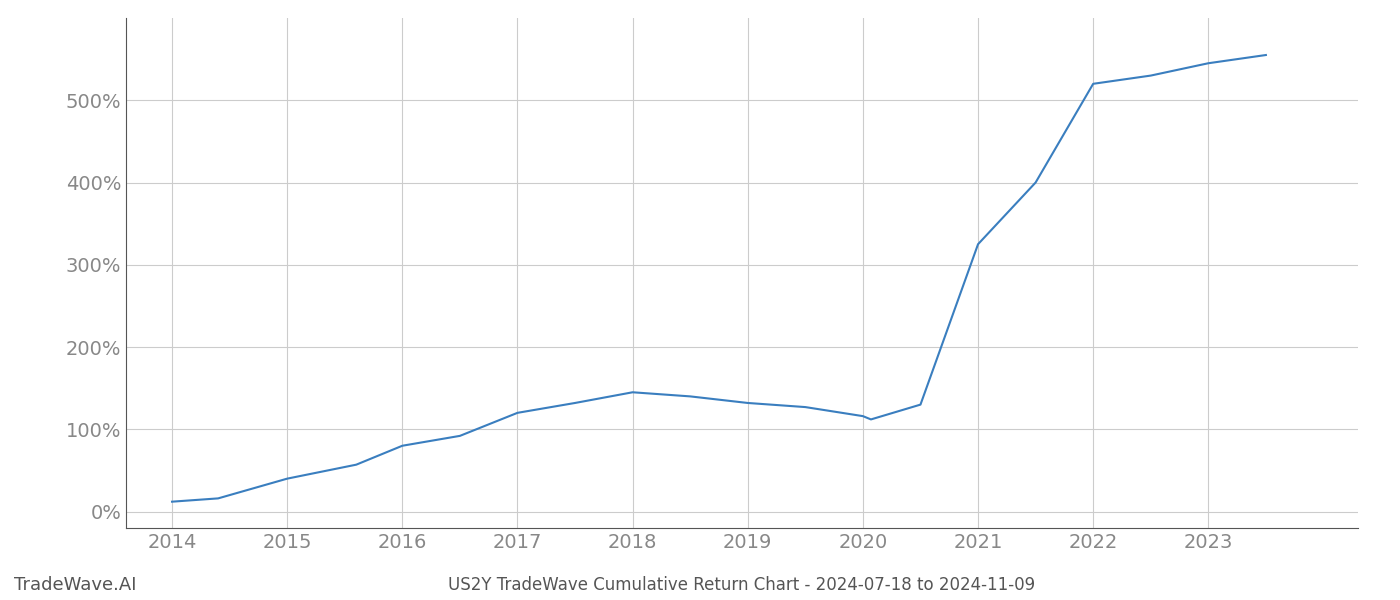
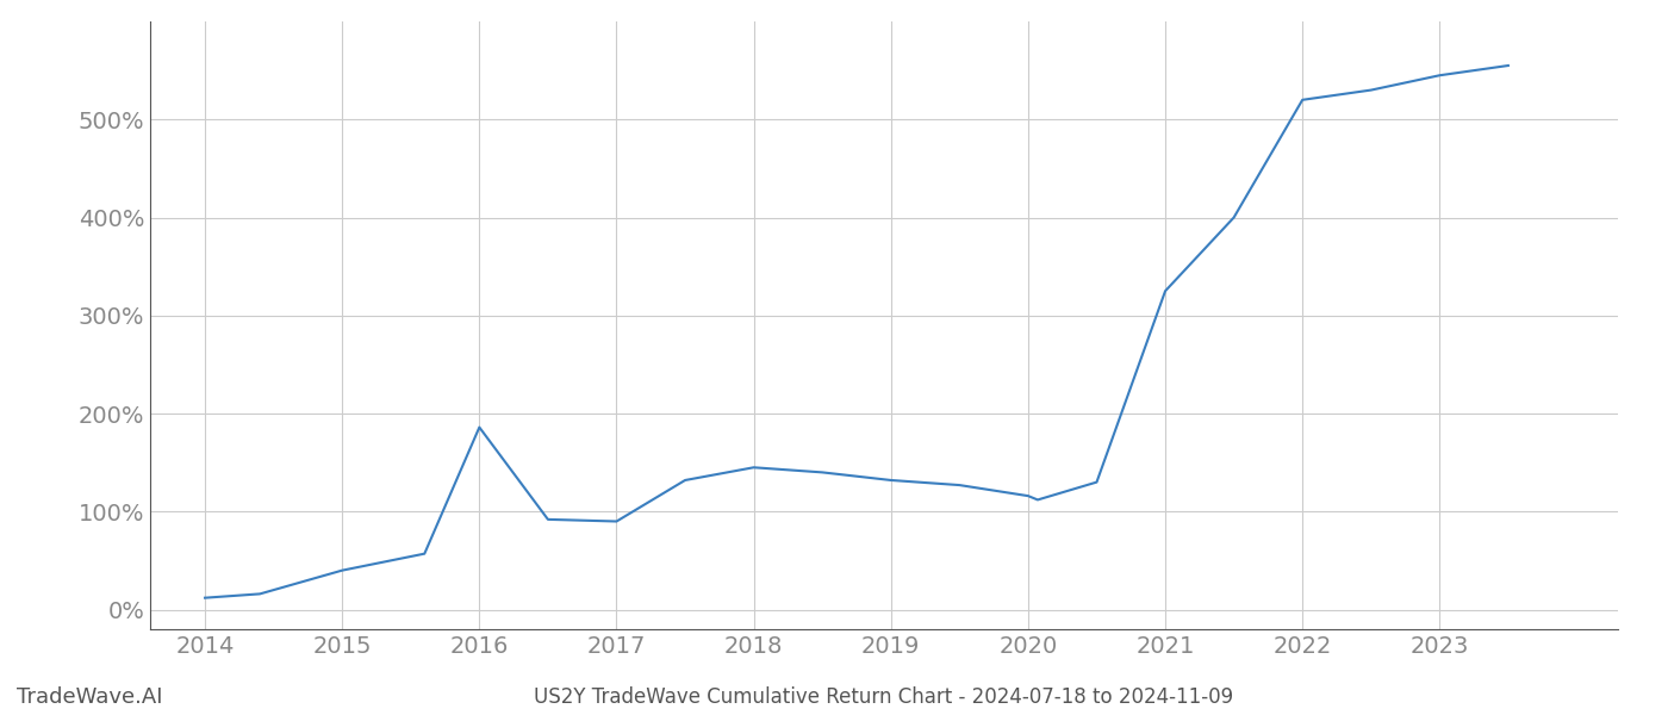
2016: 80% -> 186%
2017: 120% -> 90%
